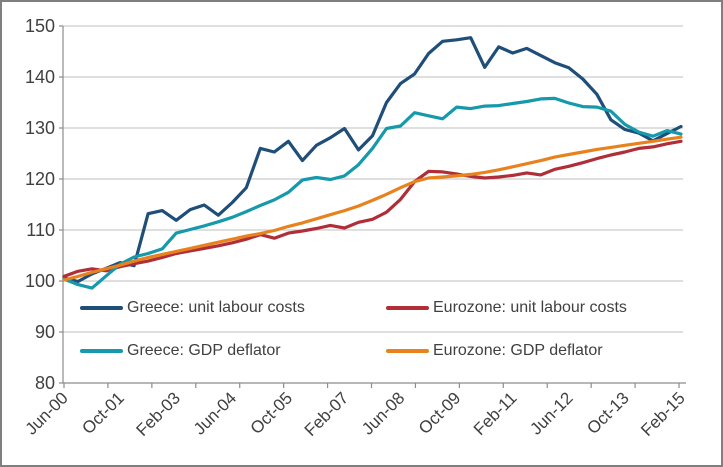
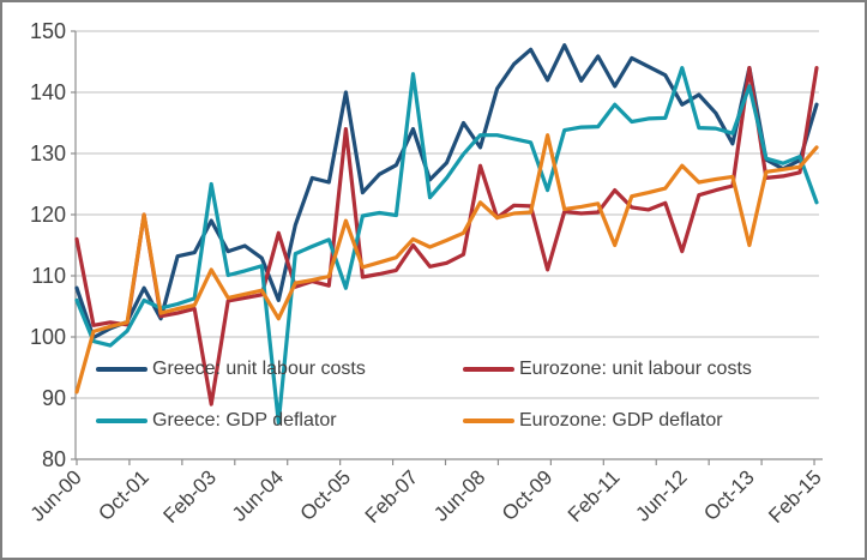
Greece: unit labour costs/Jun-00: 101 -> 108
Eurozone: unit labour costs/Jun-00: 101 -> 116
Greece: GDP deflator/Jun-00: 100 -> 106
Eurozone: GDP deflator/Jun-00: 100 -> 91
Greece: unit labour costs/Oct-01: 104 -> 108
Eurozone: unit labour costs/Oct-01: 103 -> 120
Greece: GDP deflator/Oct-01: 103 -> 106
Eurozone: GDP deflator/Oct-01: 103 -> 120
Greece: unit labour costs/Feb-03: 112 -> 119
Eurozone: unit labour costs/Feb-03: 105 -> 89
Greece: GDP deflator/Feb-03: 109 -> 125
Eurozone: GDP deflator/Feb-03: 106 -> 111
Greece: unit labour costs/Jun-04: 115 -> 106
Eurozone: unit labour costs/Jun-04: 108 -> 117
Greece: GDP deflator/Jun-04: 112 -> 86
Eurozone: GDP deflator/Jun-04: 108 -> 103
Greece: unit labour costs/Oct-05: 127 -> 140
Eurozone: unit labour costs/Oct-05: 109 -> 134
Greece: GDP deflator/Oct-05: 117 -> 108
Eurozone: GDP deflator/Oct-05: 111 -> 119
Greece: unit labour costs/Feb-07: 130 -> 134
Eurozone: unit labour costs/Feb-07: 110 -> 115
Greece: GDP deflator/Feb-07: 121 -> 143
Eurozone: GDP deflator/Feb-07: 114 -> 116
Greece: unit labour costs/Jun-08: 139 -> 131
Eurozone: unit labour costs/Jun-08: 116 -> 128
Greece: GDP deflator/Jun-08: 130 -> 133
Eurozone: GDP deflator/Jun-08: 118 -> 122
Greece: unit labour costs/Oct-09: 147 -> 142
Eurozone: unit labour costs/Oct-09: 121 -> 111
Greece: GDP deflator/Oct-09: 134 -> 124
Eurozone: GDP deflator/Oct-09: 121 -> 133
Greece: unit labour costs/Feb-11: 145 -> 141
Eurozone: unit labour costs/Feb-11: 121 -> 124
Greece: GDP deflator/Feb-11: 135 -> 138
Eurozone: GDP deflator/Feb-11: 122 -> 115
Greece: unit labour costs/Jun-12: 142 -> 138
Eurozone: unit labour costs/Jun-12: 122 -> 114
Greece: GDP deflator/Jun-12: 135 -> 144
Eurozone: GDP deflator/Jun-12: 125 -> 128
Greece: unit labour costs/Oct-13: 130 -> 144
Eurozone: unit labour costs/Oct-13: 125 -> 144
Greece: GDP deflator/Oct-13: 131 -> 141
Eurozone: GDP deflator/Oct-13: 127 -> 115
Greece: unit labour costs/Feb-15: 130 -> 138
Eurozone: unit labour costs/Feb-15: 127 -> 144
Greece: GDP deflator/Feb-15: 129 -> 122
Eurozone: GDP deflator/Feb-15: 128 -> 131
